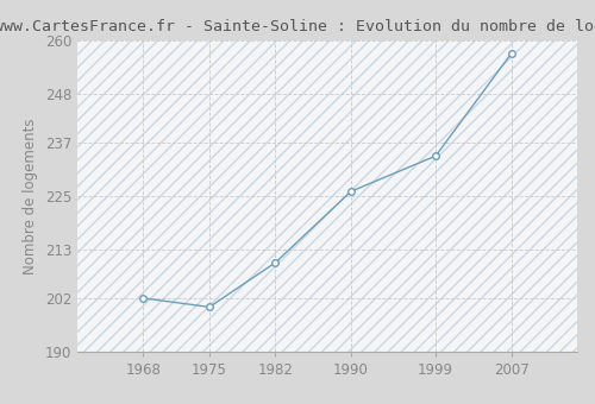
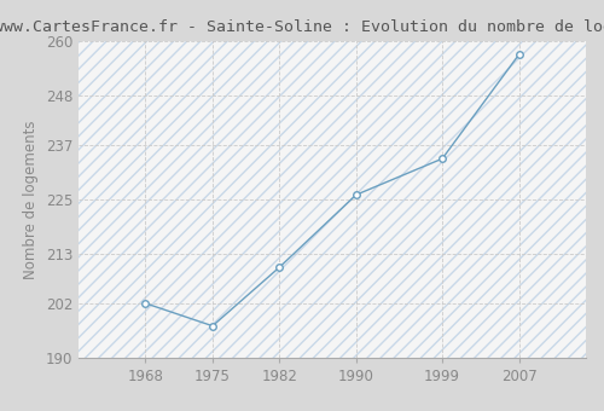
1975: 200 -> 197
